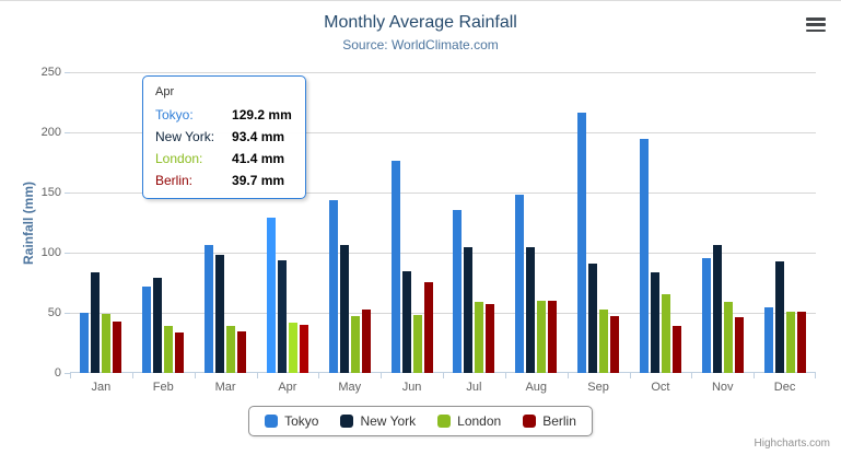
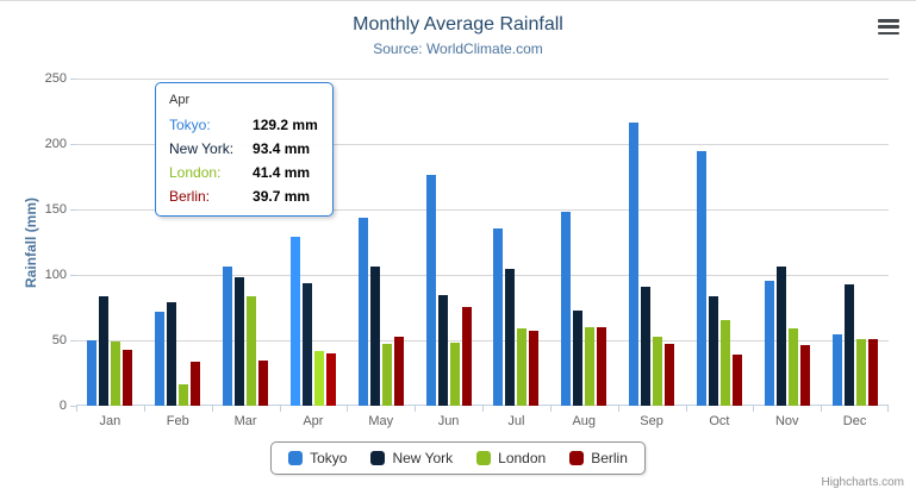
London/Feb: 39 -> 16
London/Mar: 39 -> 84
New York/Aug: 104 -> 73
